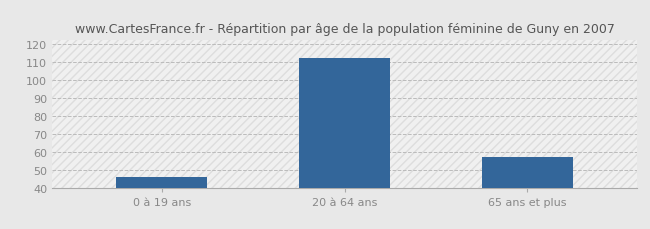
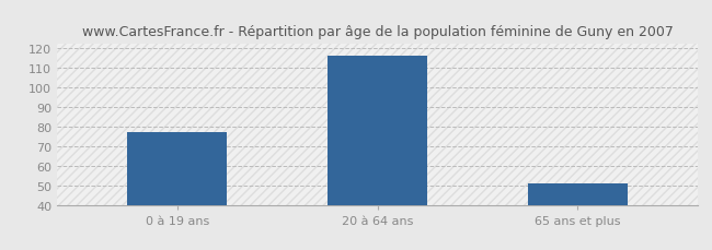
0 à 19 ans: 46 -> 77
20 à 64 ans: 112 -> 116
65 ans et plus: 57 -> 51
